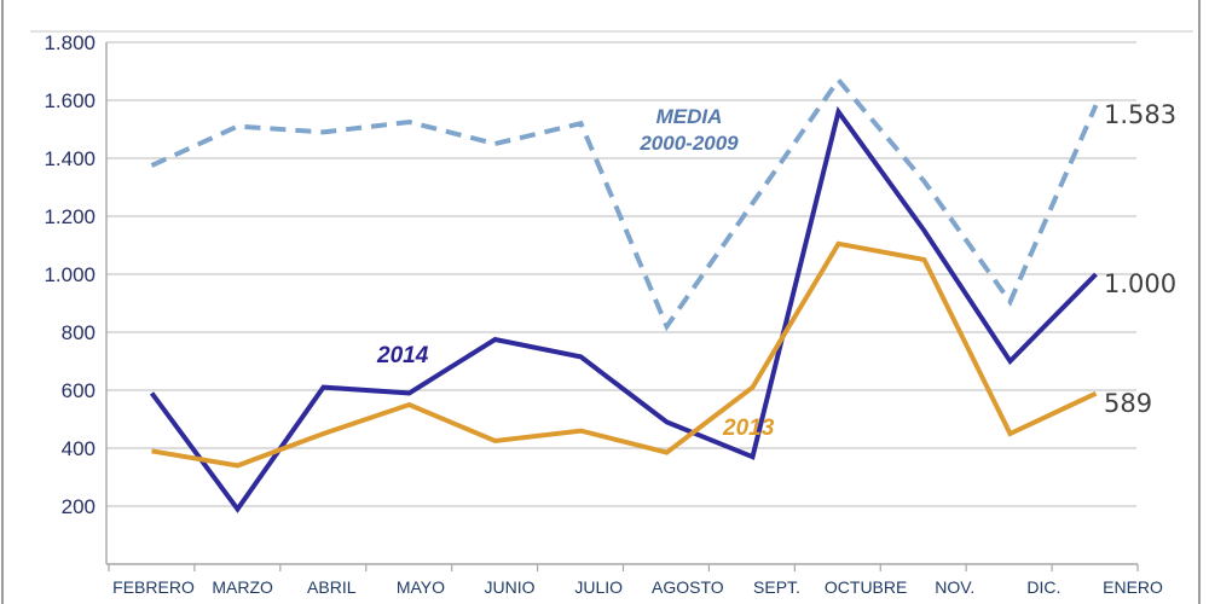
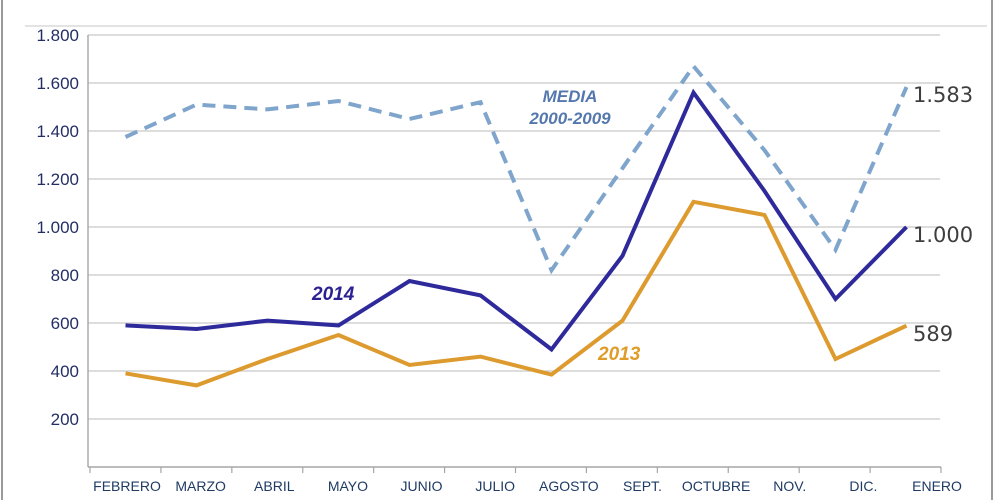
2014/MARZO: 190 -> 580
2014/SEPT.: 370 -> 880
